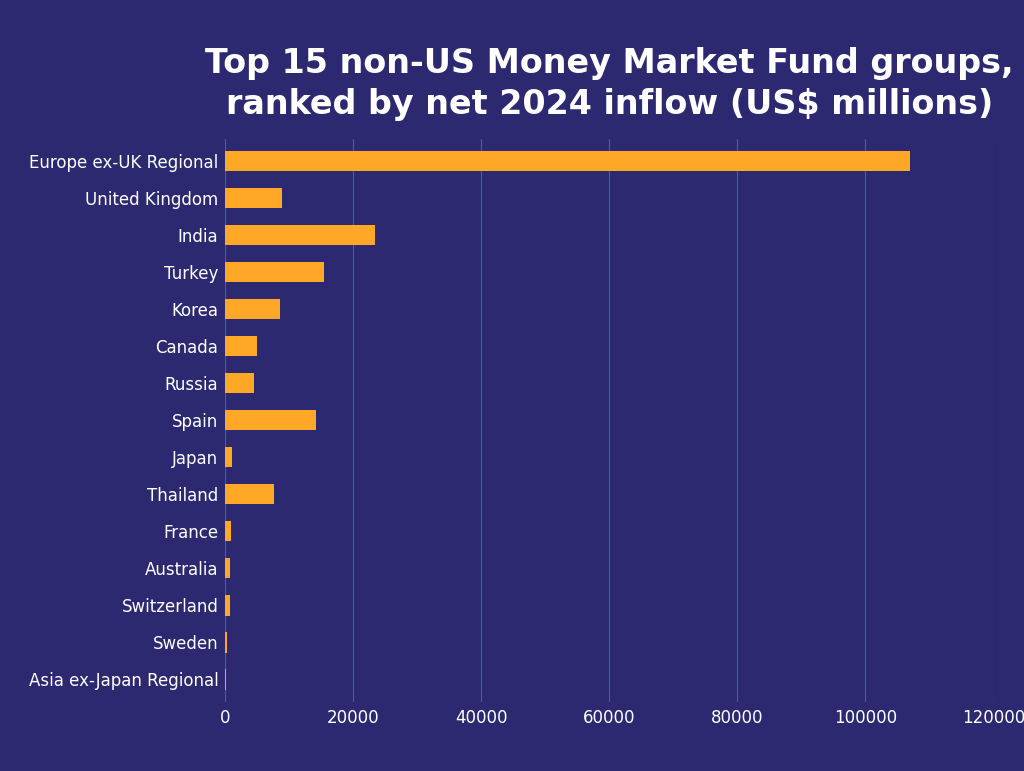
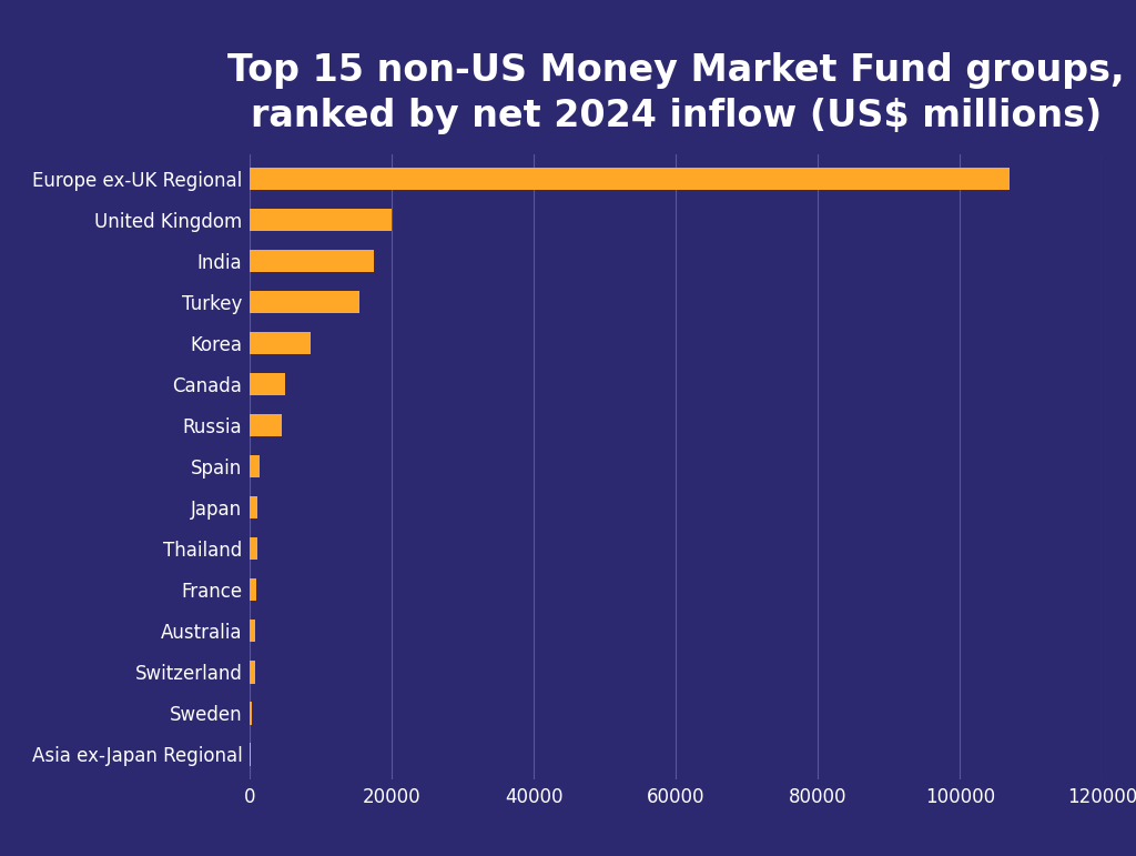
United Kingdom: 8800 -> 20000
India: 23400 -> 17500
Spain: 14200 -> 1300
Thailand: 7600 -> 1000
